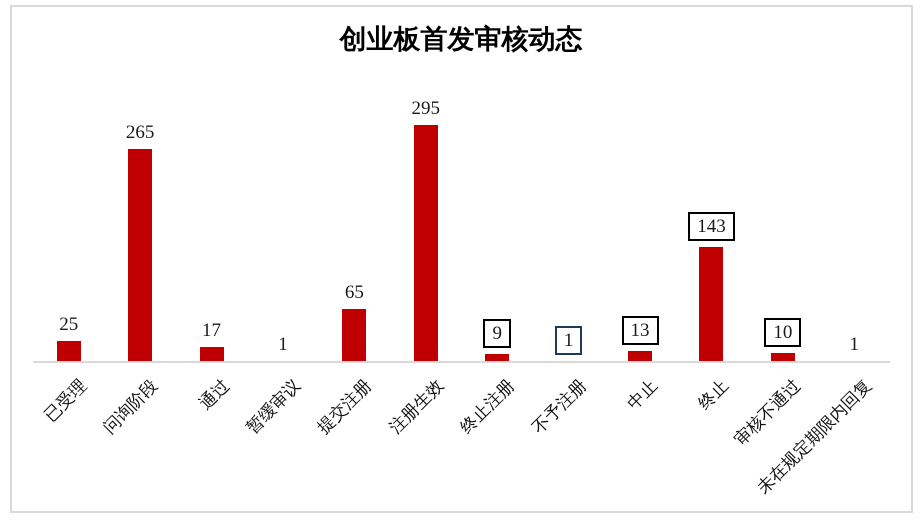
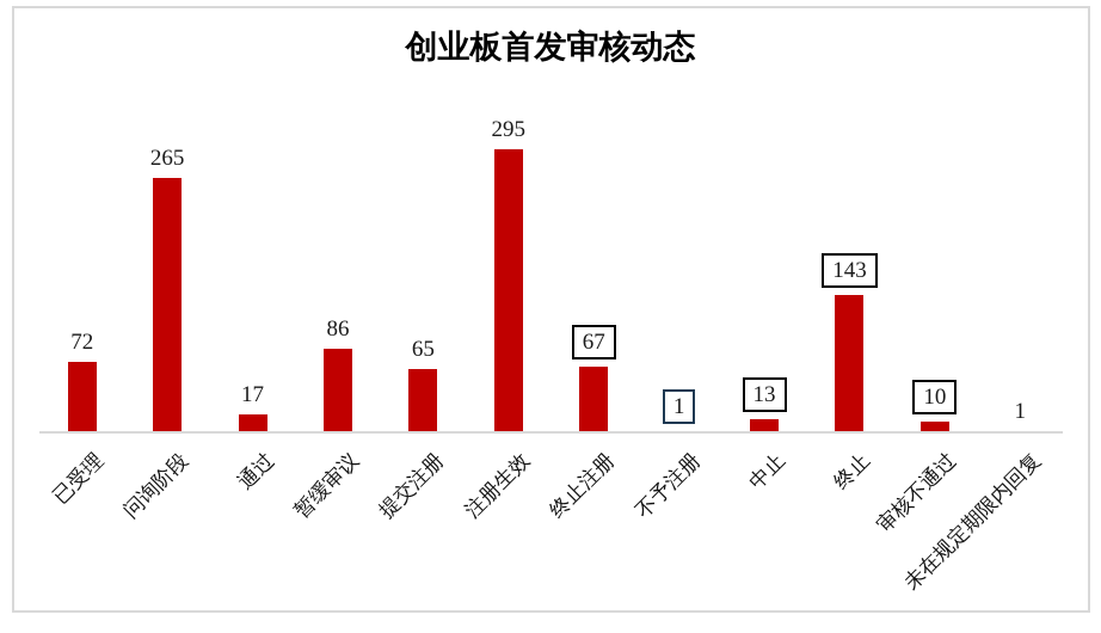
已受理: 25 -> 72
暂缓审议: 1 -> 86
终止注册: 9 -> 67
